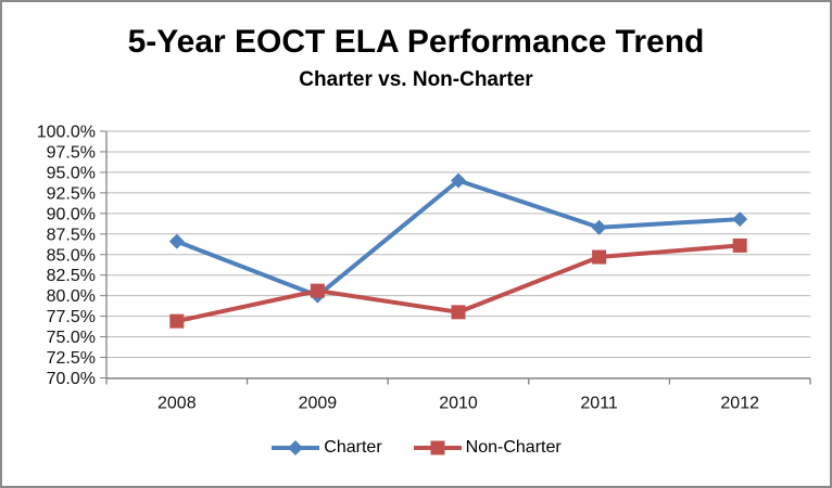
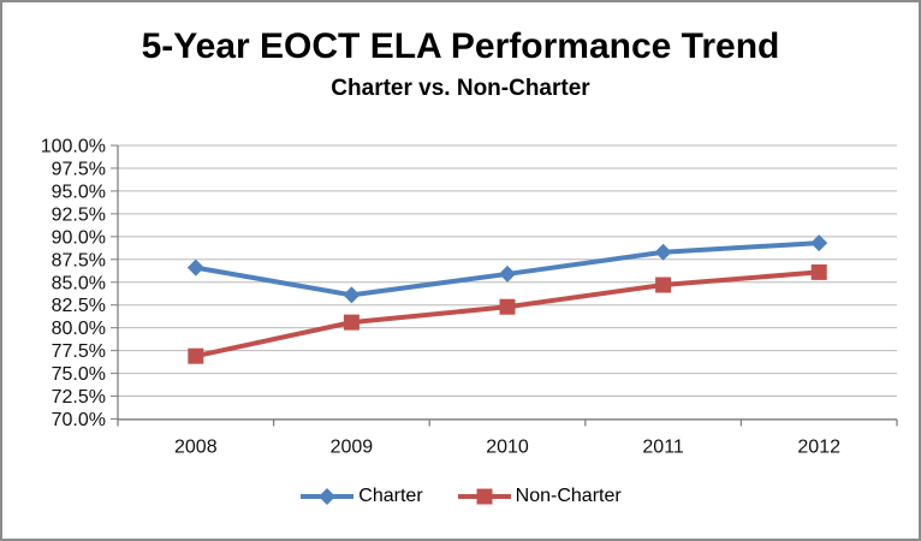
Charter/2009: 80% -> 84%
Charter/2010: 94% -> 86%
Non-Charter/2010: 78% -> 82%
